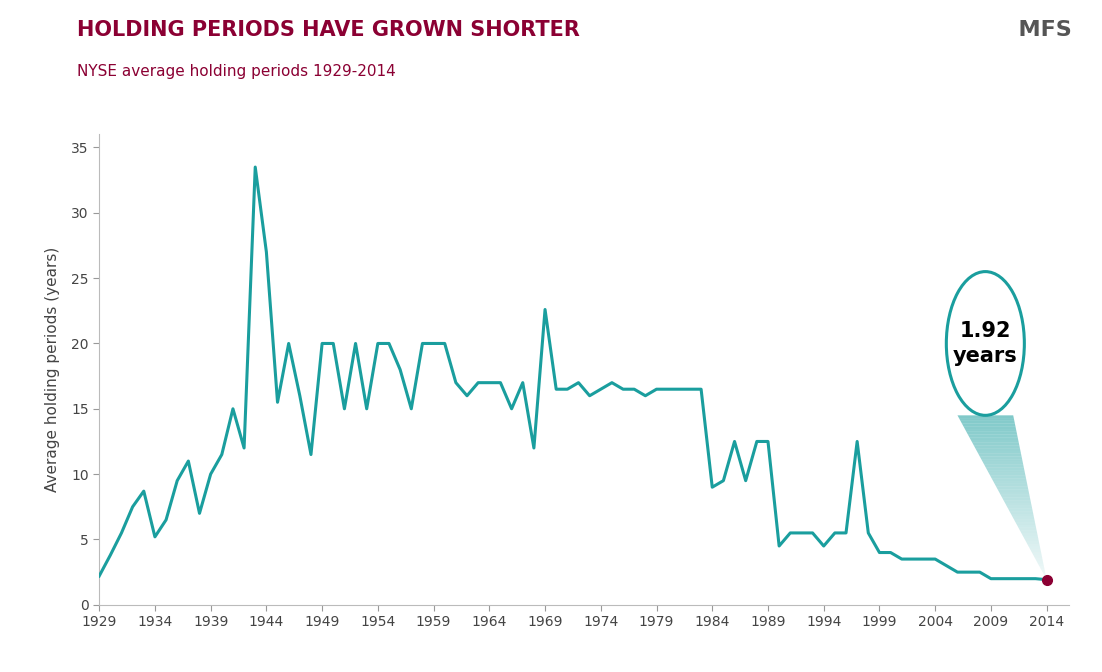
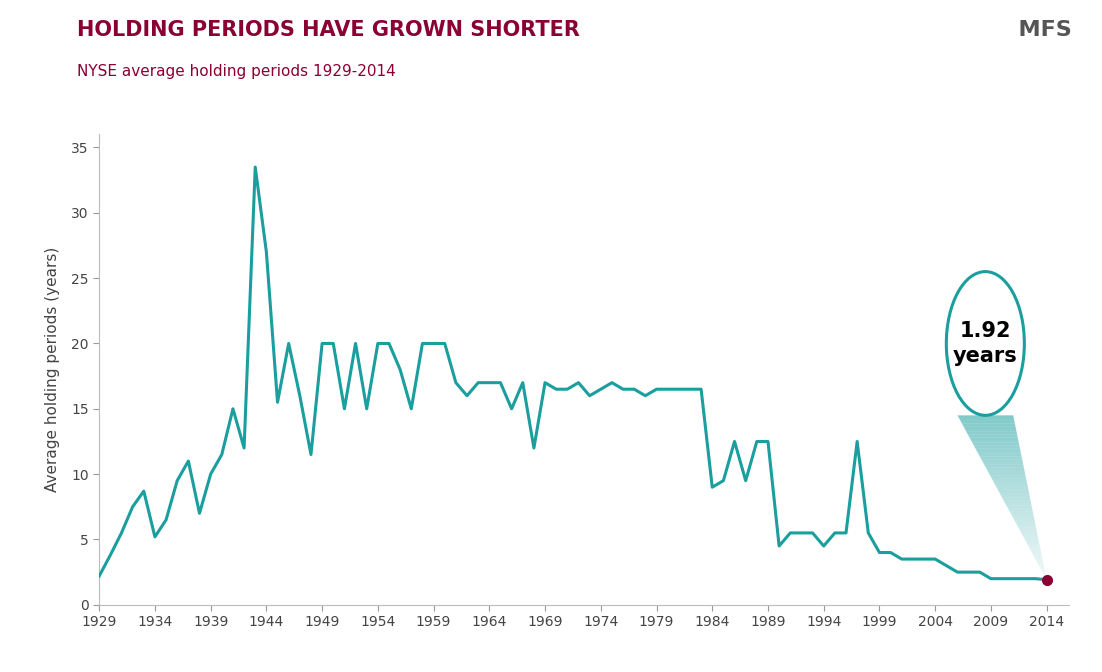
1969: 22.6 -> 17.0
